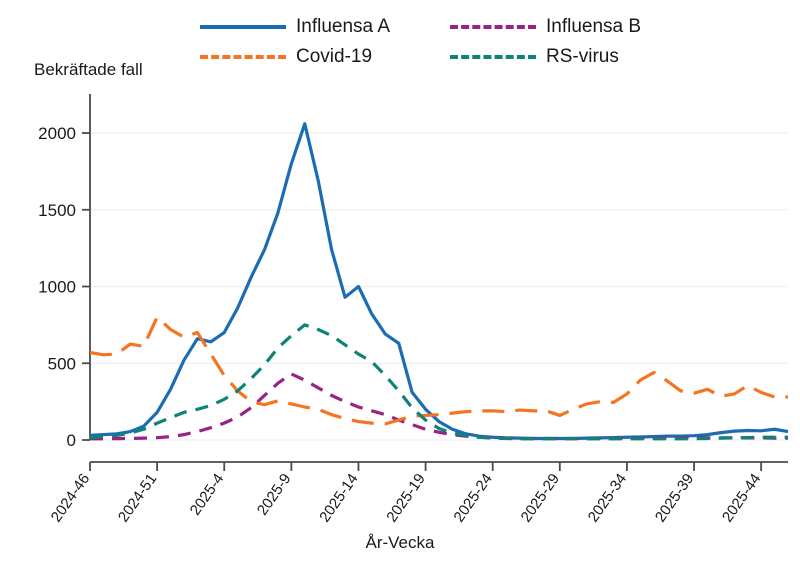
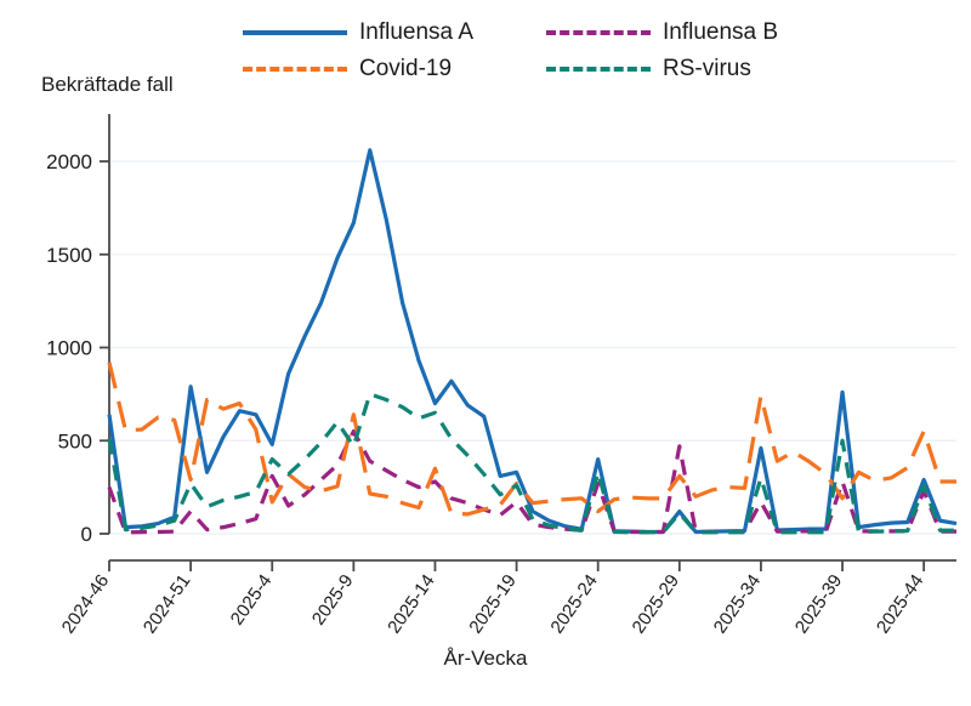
Influensa A/2024-46: 30 -> 640
Influensa B/2024-46: 10 -> 250
Covid-19/2024-46: 570 -> 920
RS-virus/2024-46: 20 -> 510
Influensa A/2024-51: 180 -> 790
Influensa B/2024-51: 20 -> 120
Covid-19/2024-51: 800 -> 290
RS-virus/2024-51: 110 -> 270
Influensa A/2025-4: 700 -> 480
Influensa B/2025-4: 110 -> 310
Covid-19/2025-4: 420 -> 170
RS-virus/2025-4: 260 -> 400
Influensa A/2025-9: 1800 -> 1670
Influensa B/2025-9: 430 -> 550
Covid-19/2025-9: 240 -> 640
RS-virus/2025-9: 680 -> 470
Influensa A/2025-14: 1000 -> 700
Influensa B/2025-14: 220 -> 280
Covid-19/2025-14: 120 -> 350
RS-virus/2025-14: 560 -> 650
Influensa A/2025-19: 200 -> 330
Influensa B/2025-19: 70 -> 170
Covid-19/2025-19: 160 -> 270
RS-virus/2025-19: 130 -> 260
Influensa A/2025-24: 20 -> 400
Influensa B/2025-24: 10 -> 270
Covid-19/2025-24: 190 -> 120
RS-virus/2025-24: 10 -> 330
Influensa A/2025-29: 10 -> 120
Influensa B/2025-29: 10 -> 470
Covid-19/2025-29: 160 -> 310
RS-virus/2025-29: 10 -> 110
Influensa A/2025-34: 20 -> 460
Influensa B/2025-34: 10 -> 170
Covid-19/2025-34: 300 -> 740
RS-virus/2025-34: 10 -> 300
Influensa A/2025-39: 30 -> 760
Influensa B/2025-39: 10 -> 280
Covid-19/2025-39: 300 -> 190
RS-virus/2025-39: 10 -> 500
Influensa A/2025-44: 60 -> 290
Influensa B/2025-44: 10 -> 230
Covid-19/2025-44: 310 -> 550
RS-virus/2025-44: 20 -> 260
